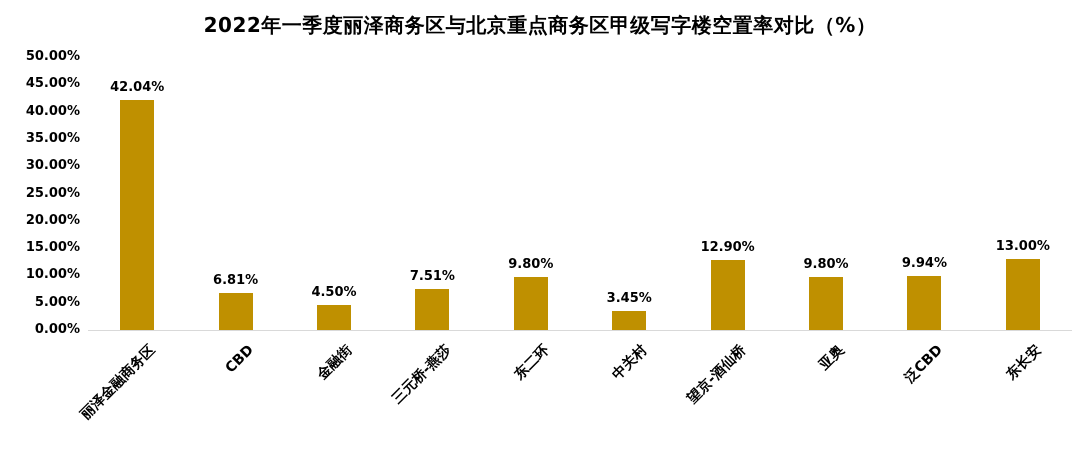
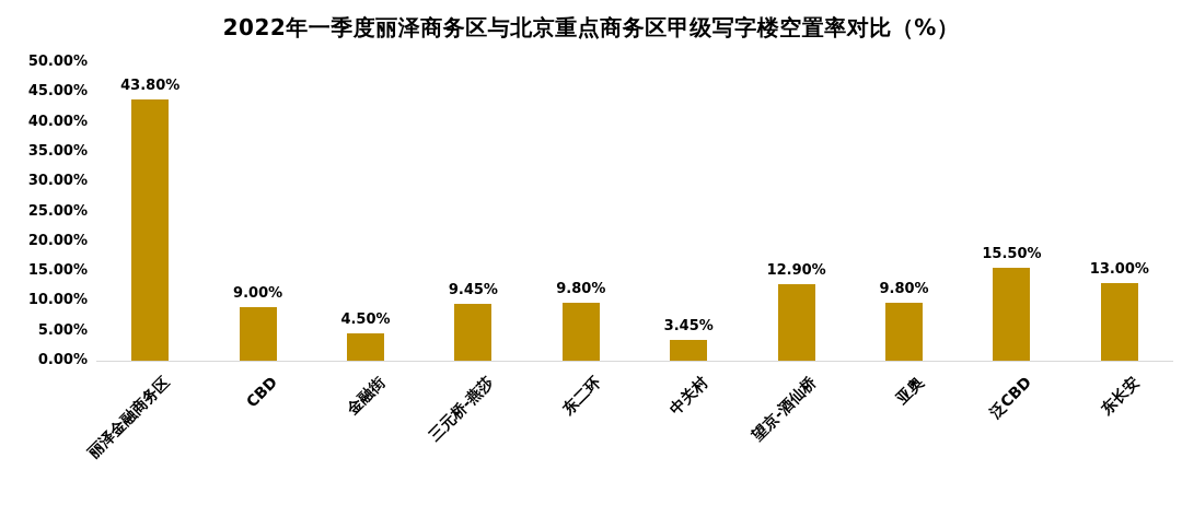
丽泽金融商务区: 42.04% -> 43.80%
CBD: 6.81% -> 9.00%
三元桥-燕莎: 7.51% -> 9.45%
泛CBD: 9.94% -> 15.50%
